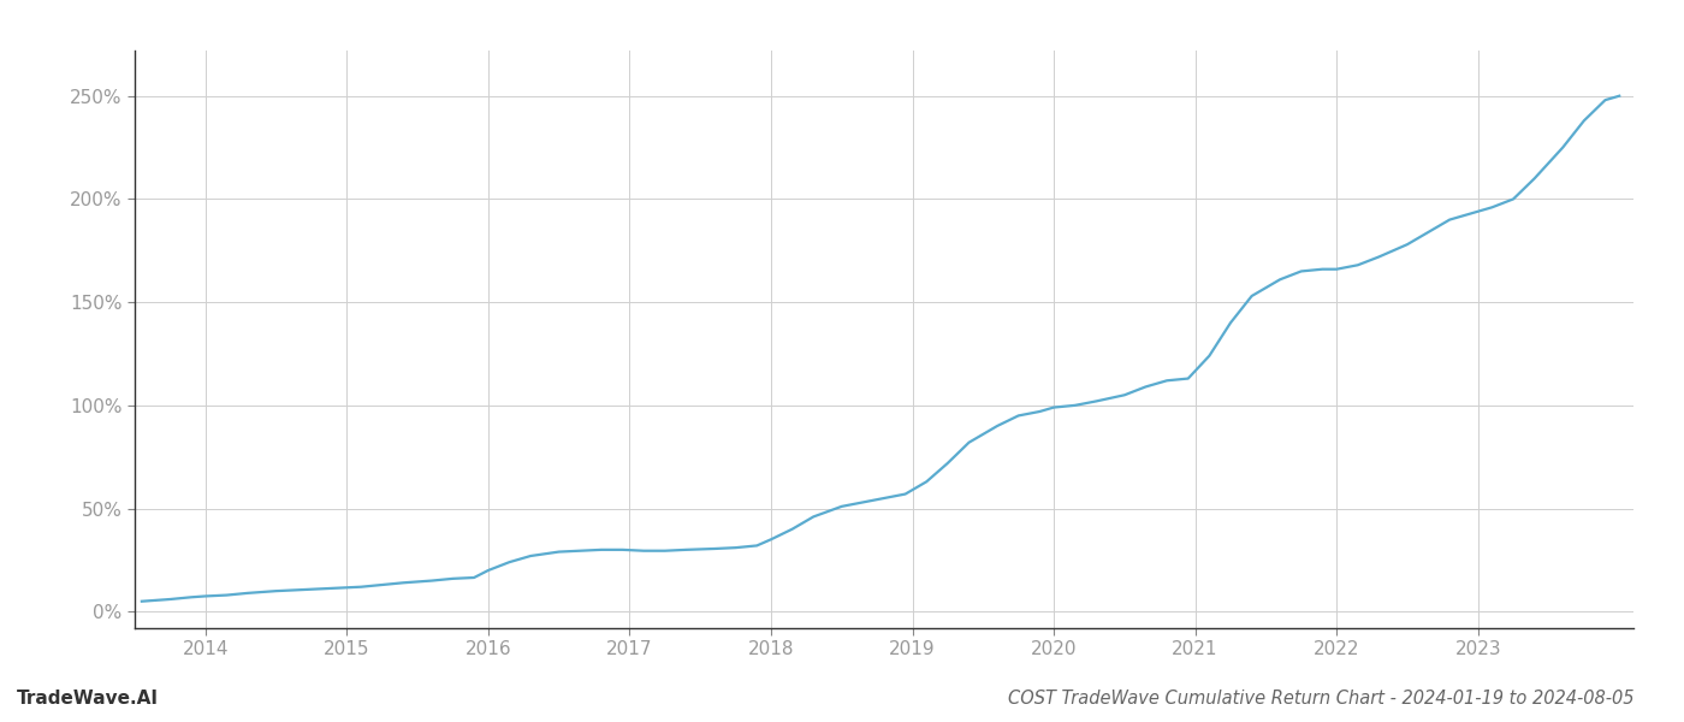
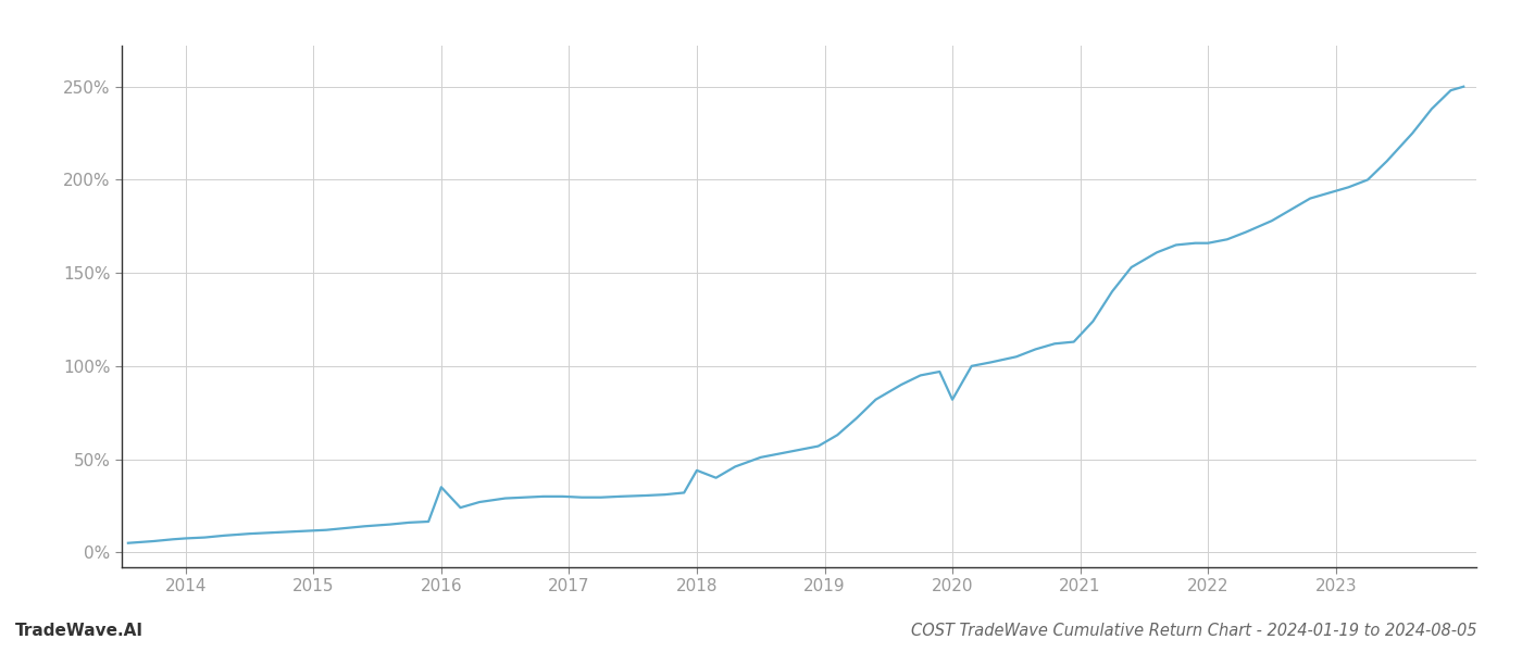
2016: 20% -> 35%
2018: 35% -> 44%
2020: 99% -> 82%
